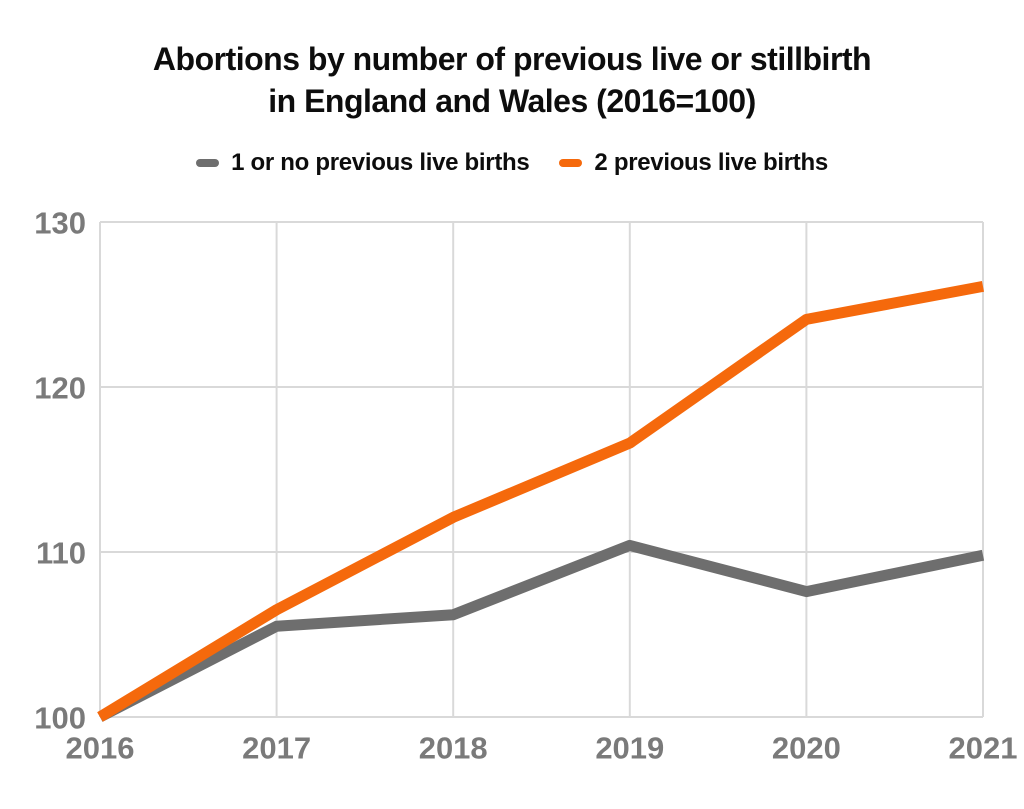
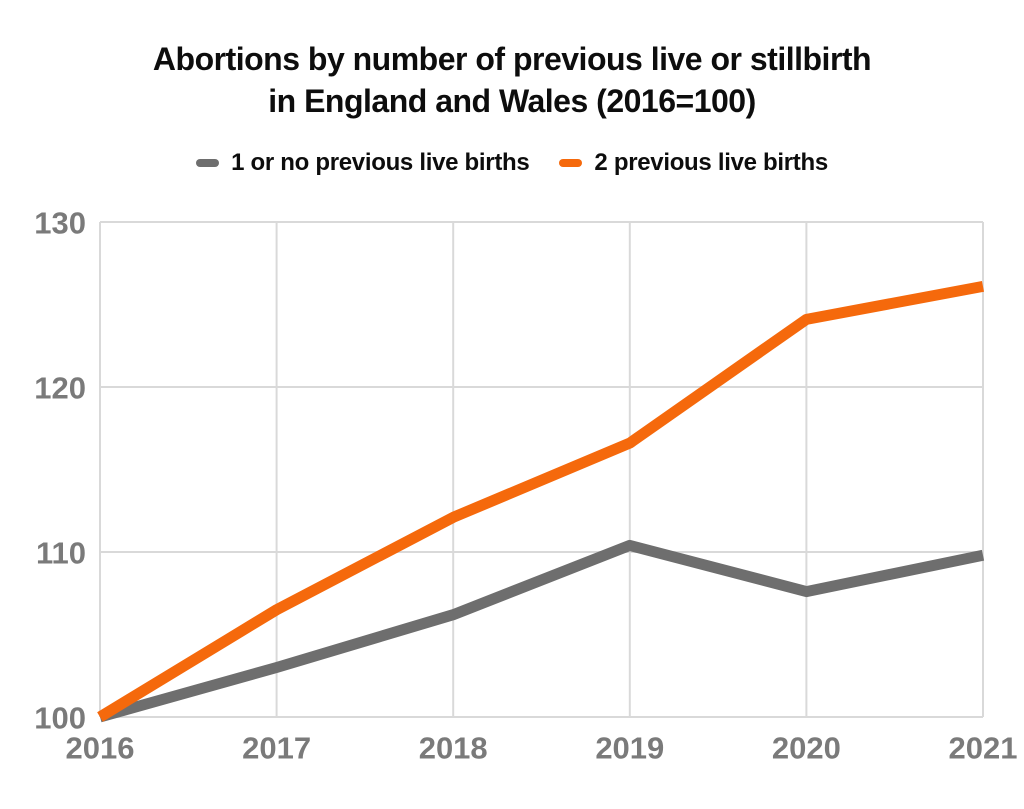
1 or no previous live births/2017: 105.5 -> 103.0
